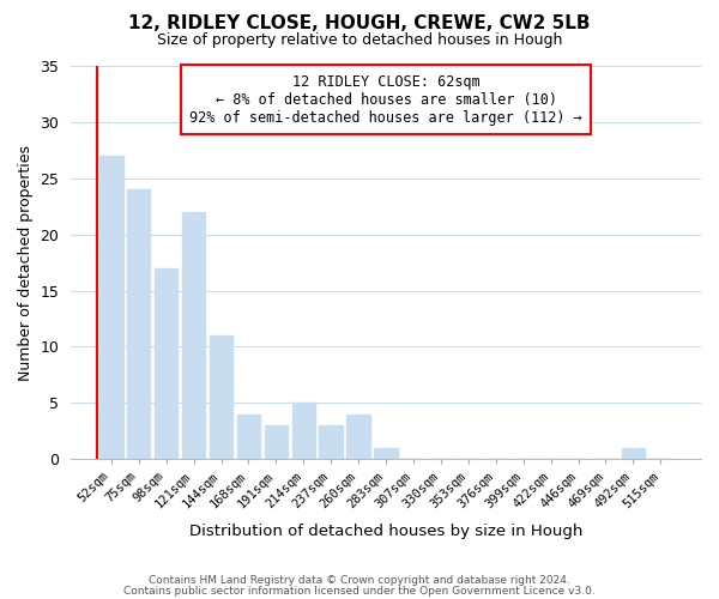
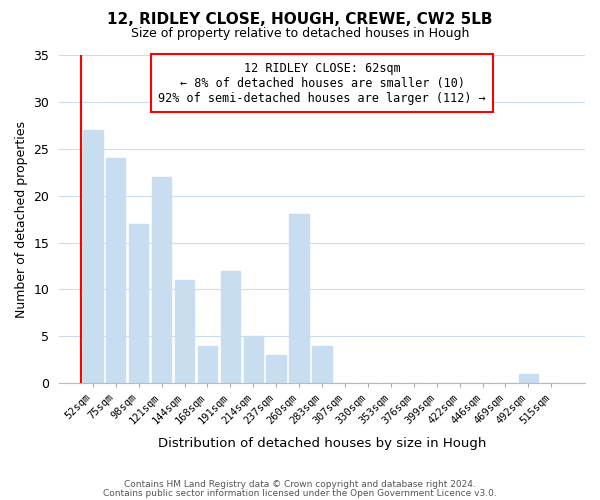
191sqm: 3 -> 12
260sqm: 4 -> 18
283sqm: 1 -> 4
